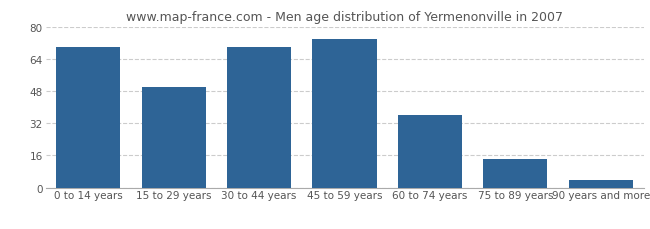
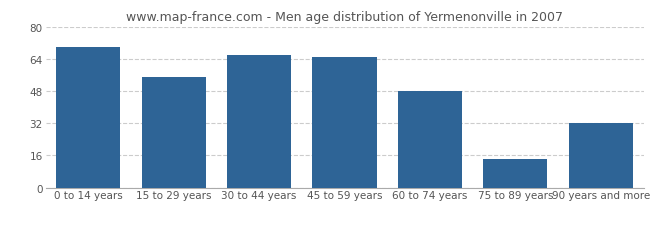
15 to 29 years: 50 -> 55
30 to 44 years: 70 -> 66
45 to 59 years: 74 -> 65
60 to 74 years: 36 -> 48
90 years and more: 4 -> 32
